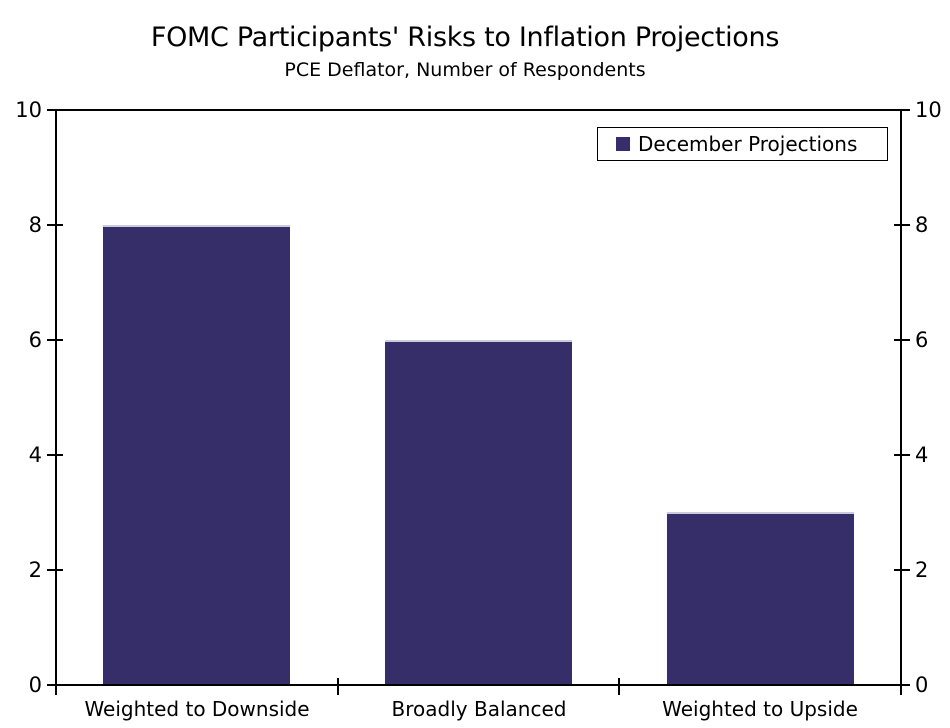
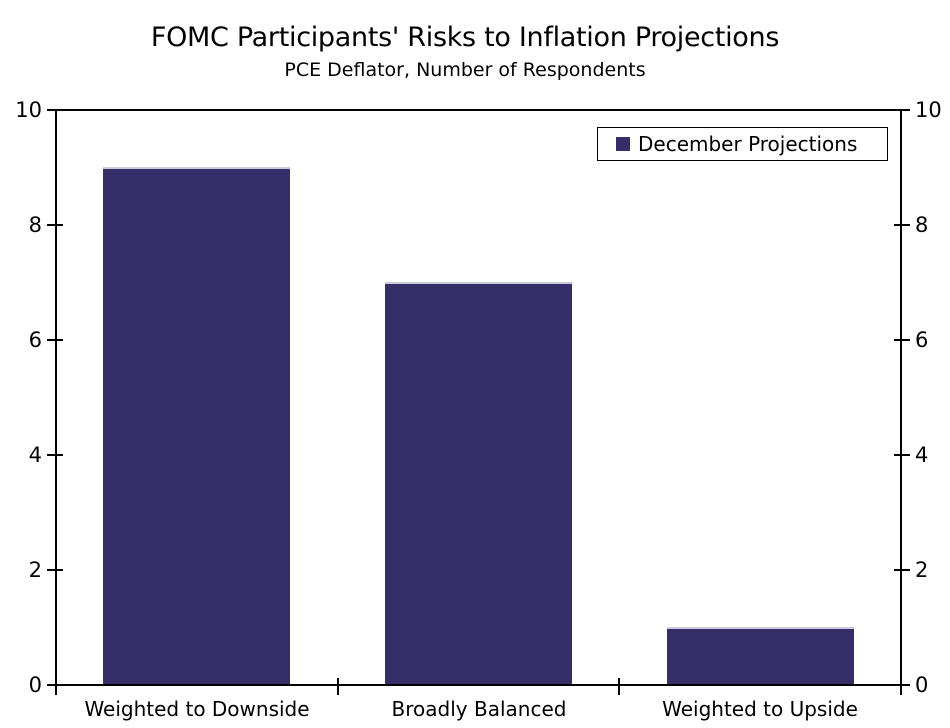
Weighted to Downside: 8 -> 9
Broadly Balanced: 6 -> 7
Weighted to Upside: 3 -> 1
